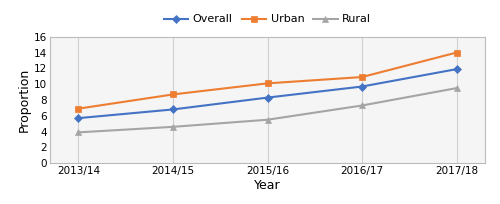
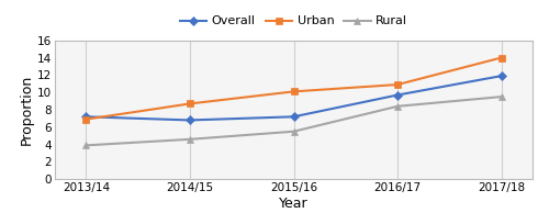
Overall/2013/14: 5.7 -> 7.2
Overall/2015/16: 8.3 -> 7.2
Rural/2016/17: 7.3 -> 8.4
